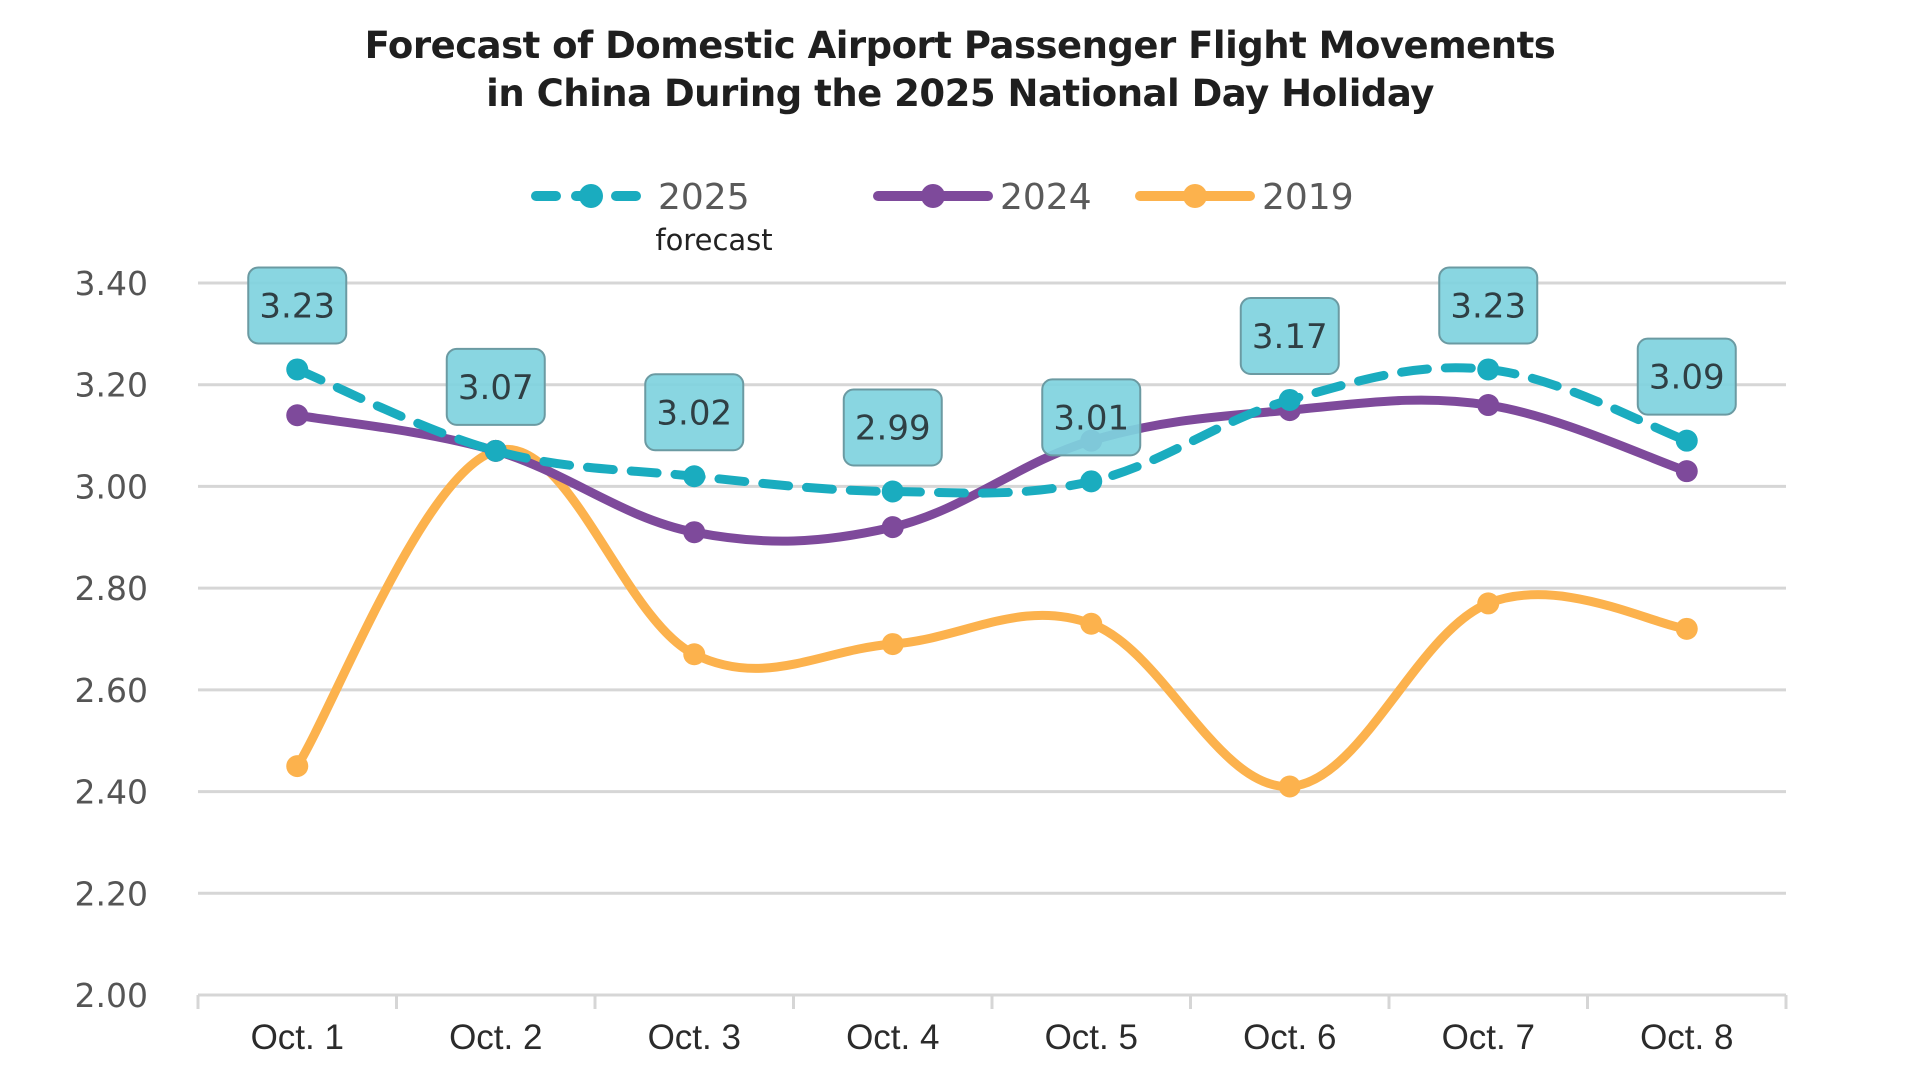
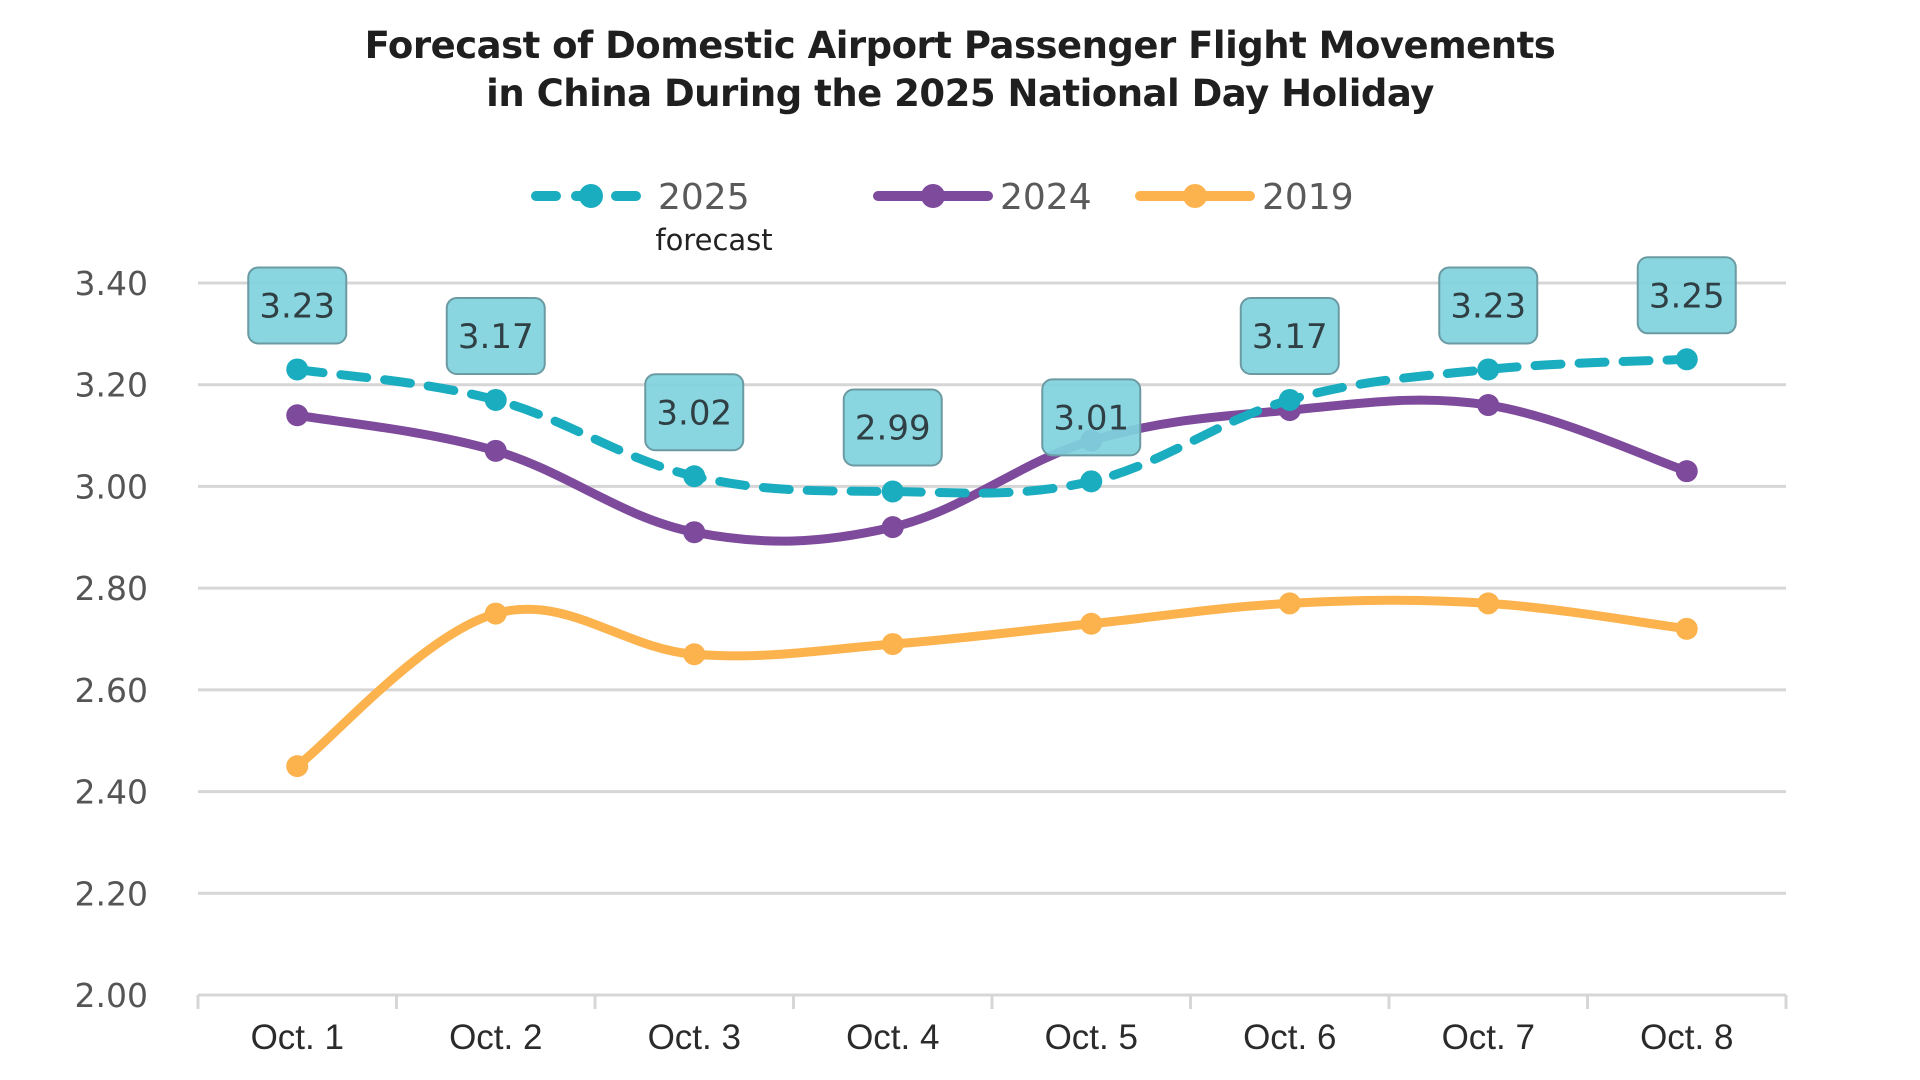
2025/Oct. 2: 3.07 -> 3.17
2019/Oct. 2: 3.07 -> 2.75
2019/Oct. 6: 2.41 -> 2.77
2025/Oct. 8: 3.09 -> 3.25
